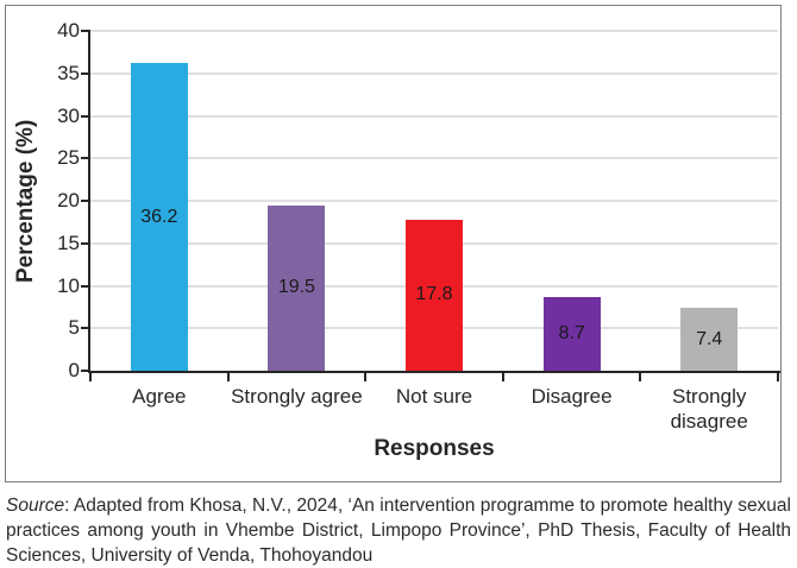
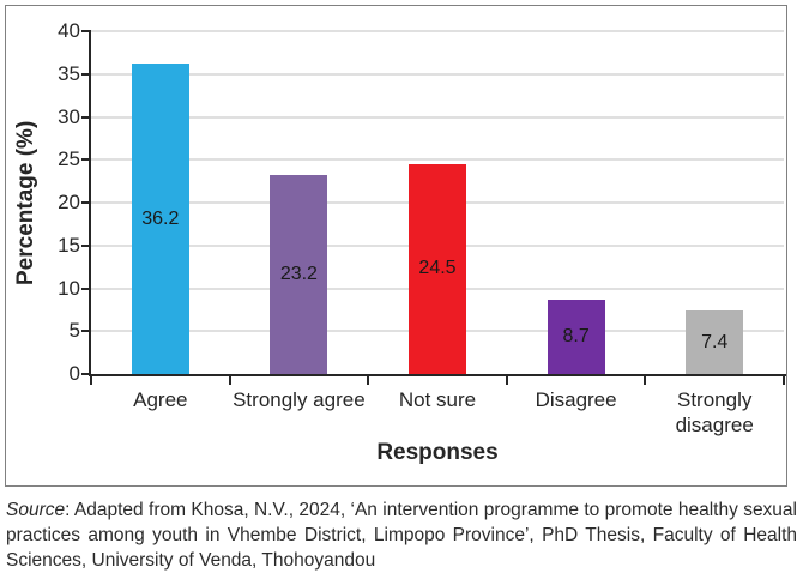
Strongly agree: 19.5 -> 23.2
Not sure: 17.8 -> 24.5
